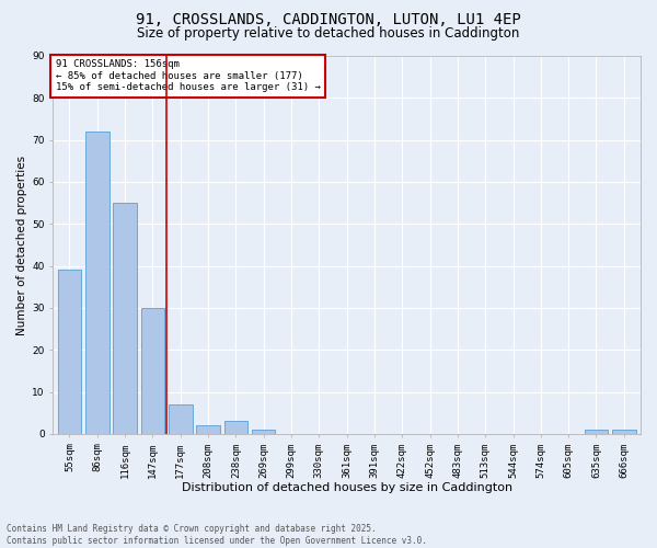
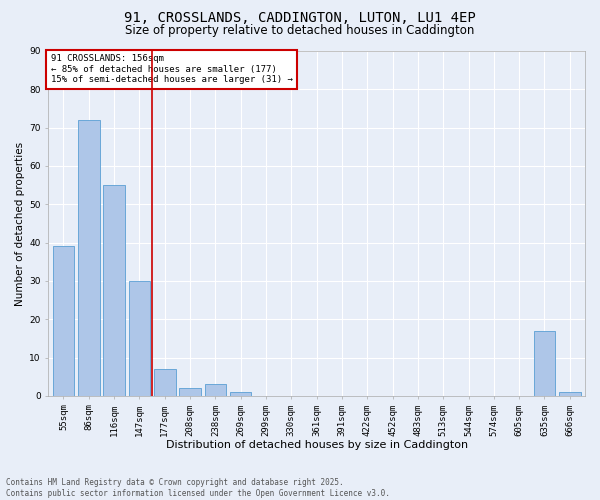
635sqm: 1 -> 17
